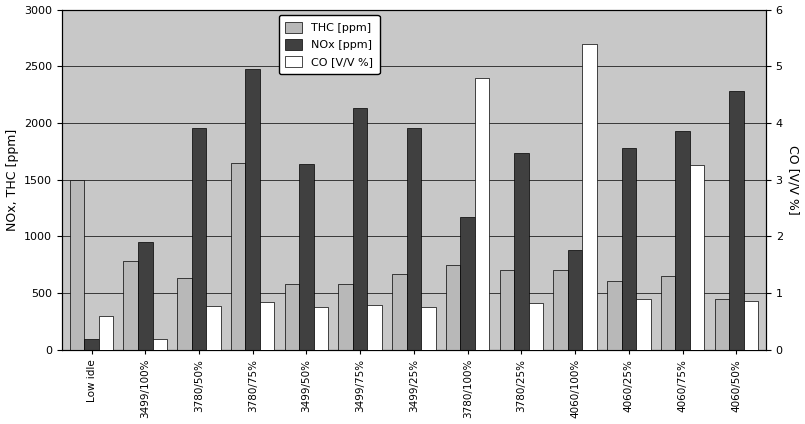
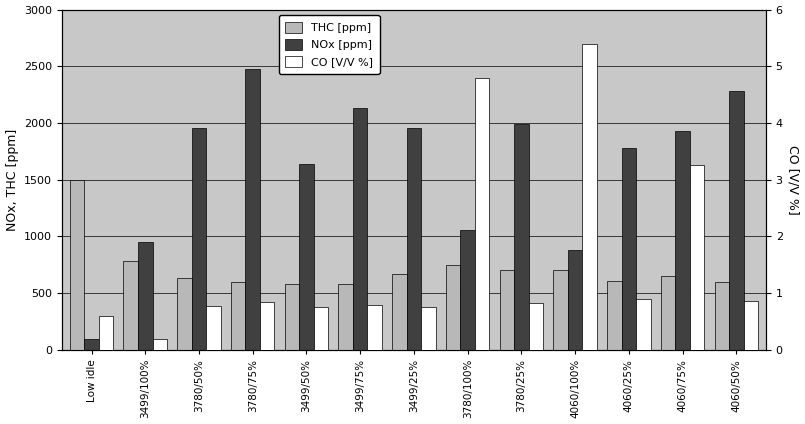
THC [ppm]/3780/75%: 1650 -> 600
NOx [ppm]/3780/100%: 1170 -> 1060
NOx [ppm]/3780/25%: 1740 -> 1990
THC [ppm]/4060/50%: 450 -> 600
